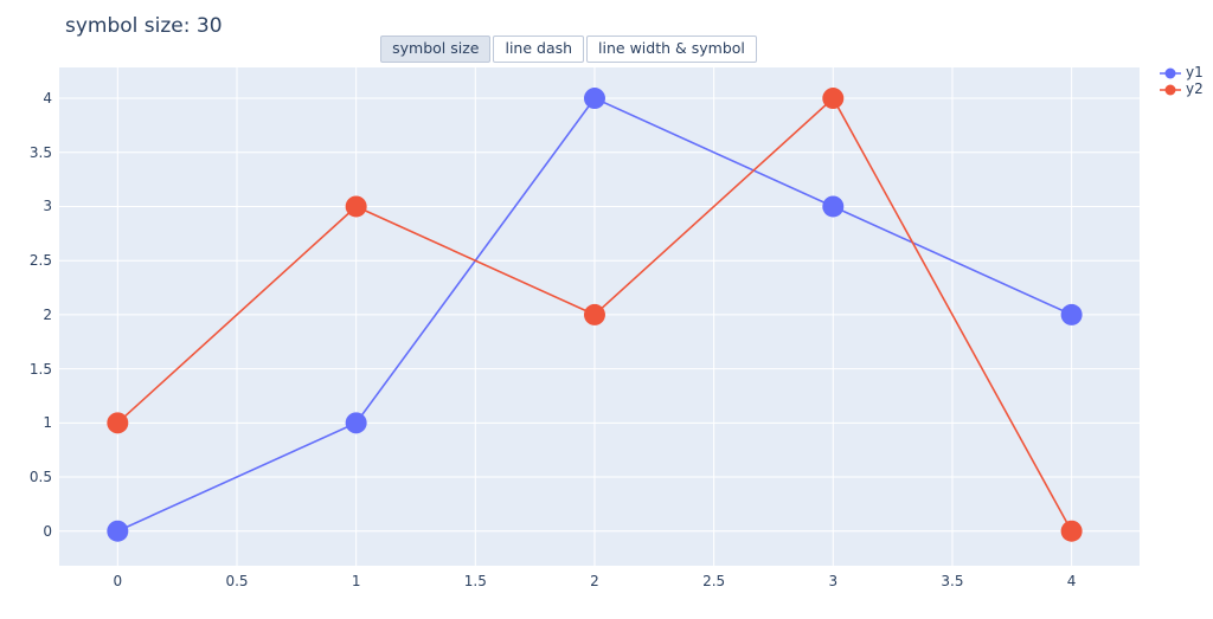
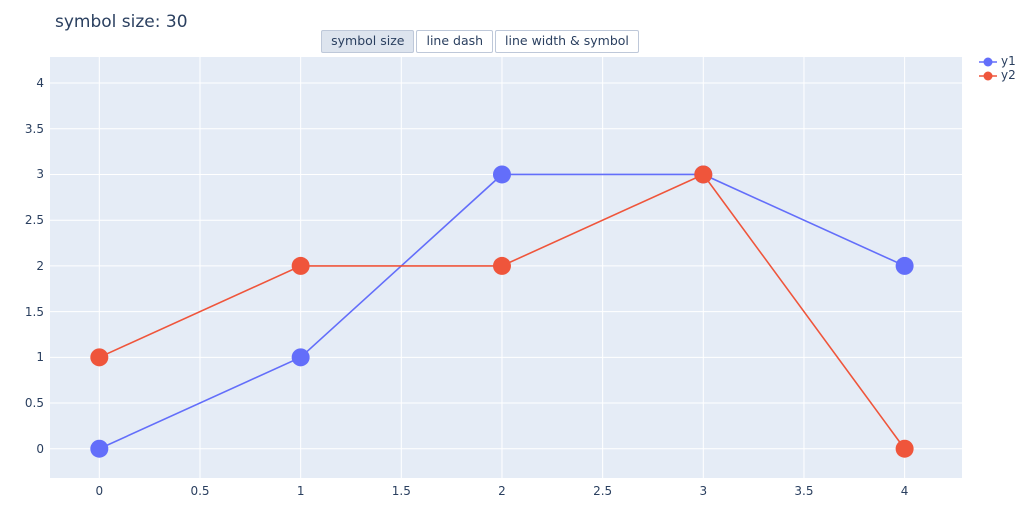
y2/1: 3 -> 2
y1/2: 4 -> 3
y2/3: 4 -> 3
